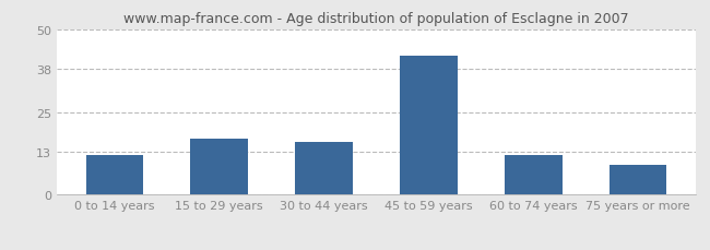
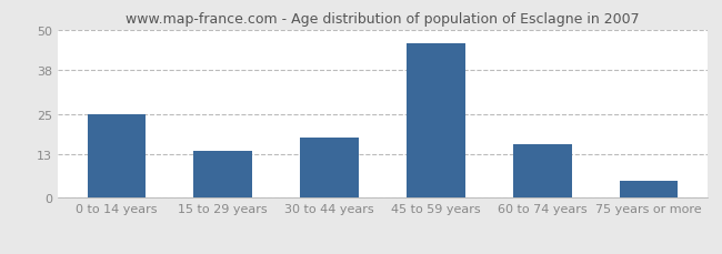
0 to 14 years: 12 -> 25
15 to 29 years: 17 -> 14
30 to 44 years: 16 -> 18
45 to 59 years: 42 -> 46
60 to 74 years: 12 -> 16
75 years or more: 9 -> 5
